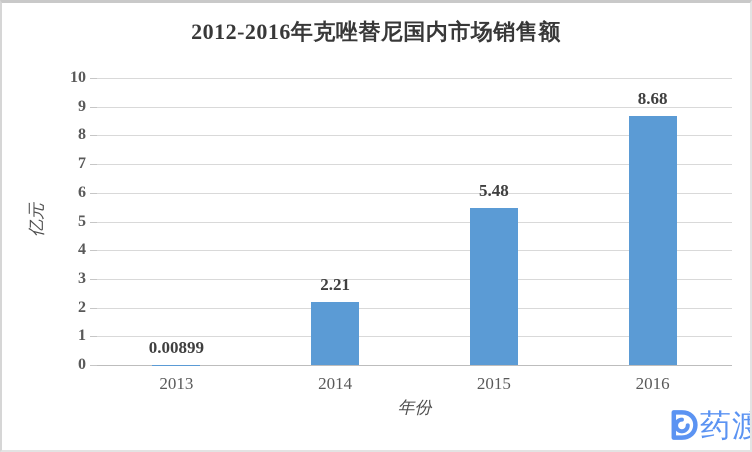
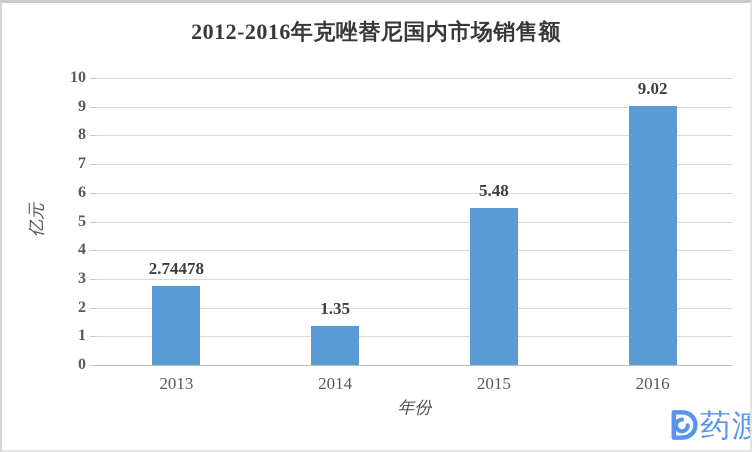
2013: 0.00899 -> 2.74478
2014: 2.21 -> 1.35
2016: 8.68 -> 9.02
